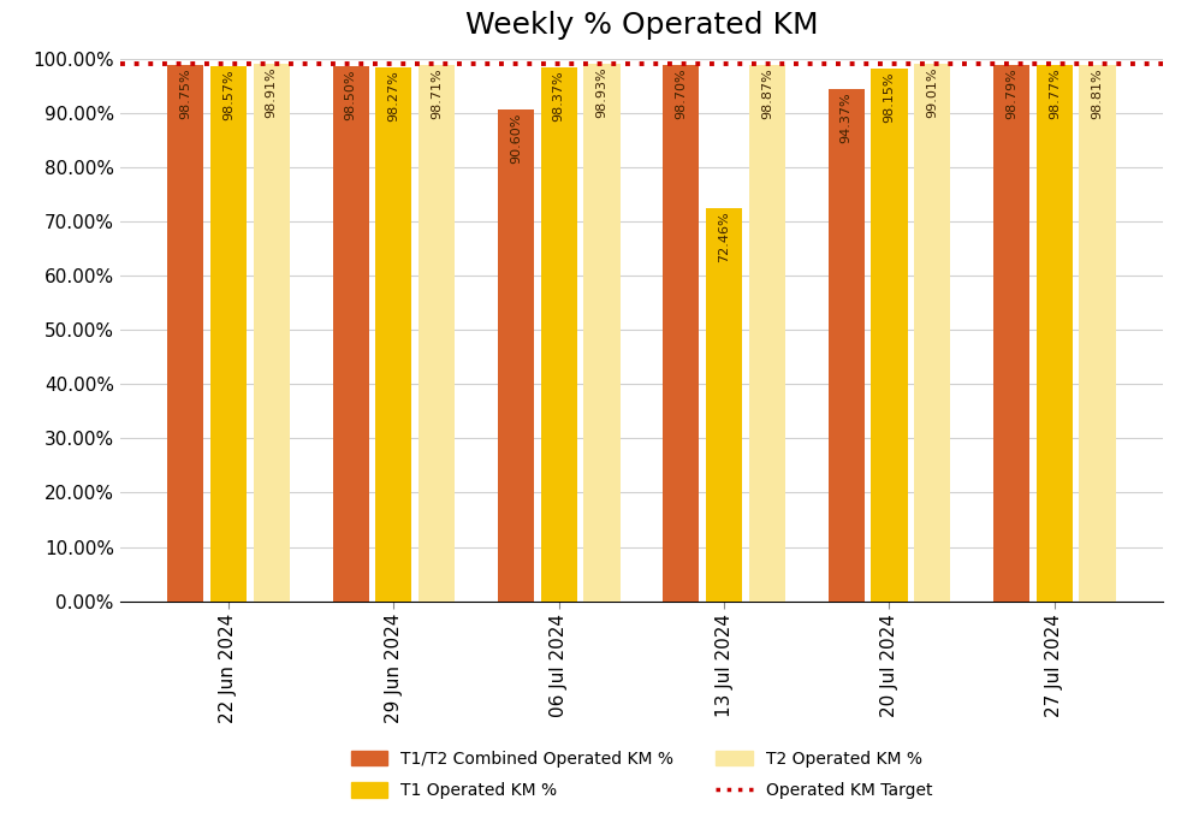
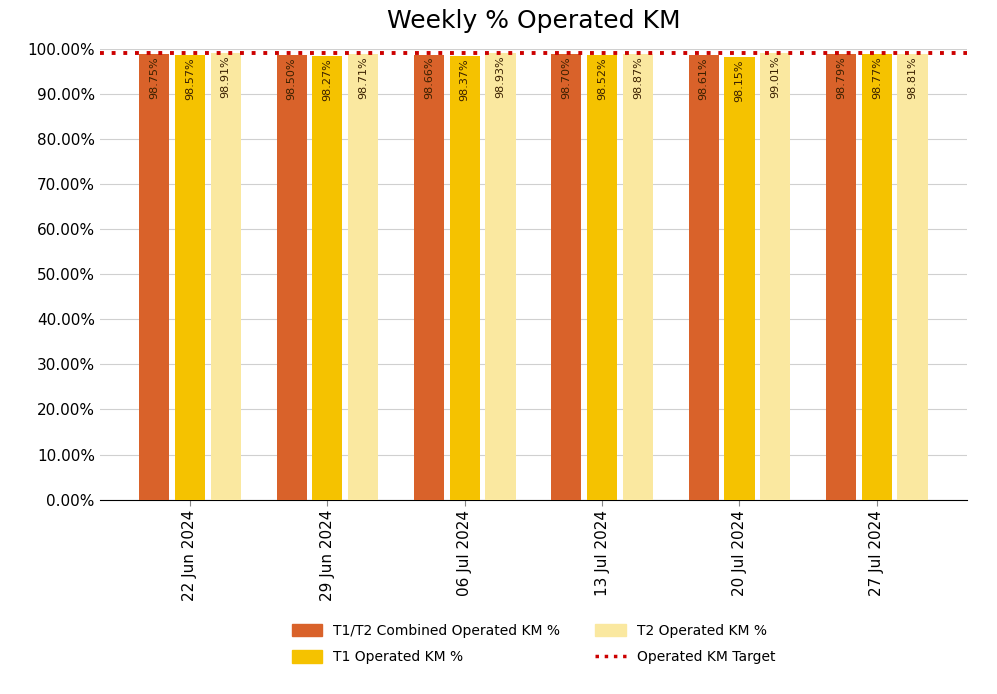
T1/T2 Combined Operated KM %/06 Jul 2024: 90.60% -> 98.66%
T1 Operated KM %/13 Jul 2024: 72.46% -> 98.52%
T1/T2 Combined Operated KM %/20 Jul 2024: 94.37% -> 98.61%
